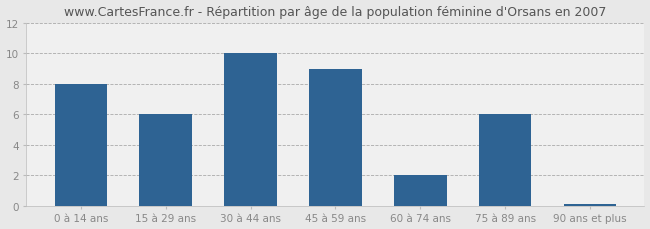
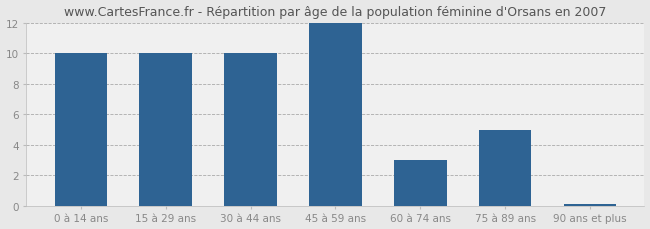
0 à 14 ans: 8.0 -> 10.0
15 à 29 ans: 6.0 -> 10.0
45 à 59 ans: 9.0 -> 12.0
60 à 74 ans: 2.0 -> 3.0
75 à 89 ans: 6.0 -> 5.0
